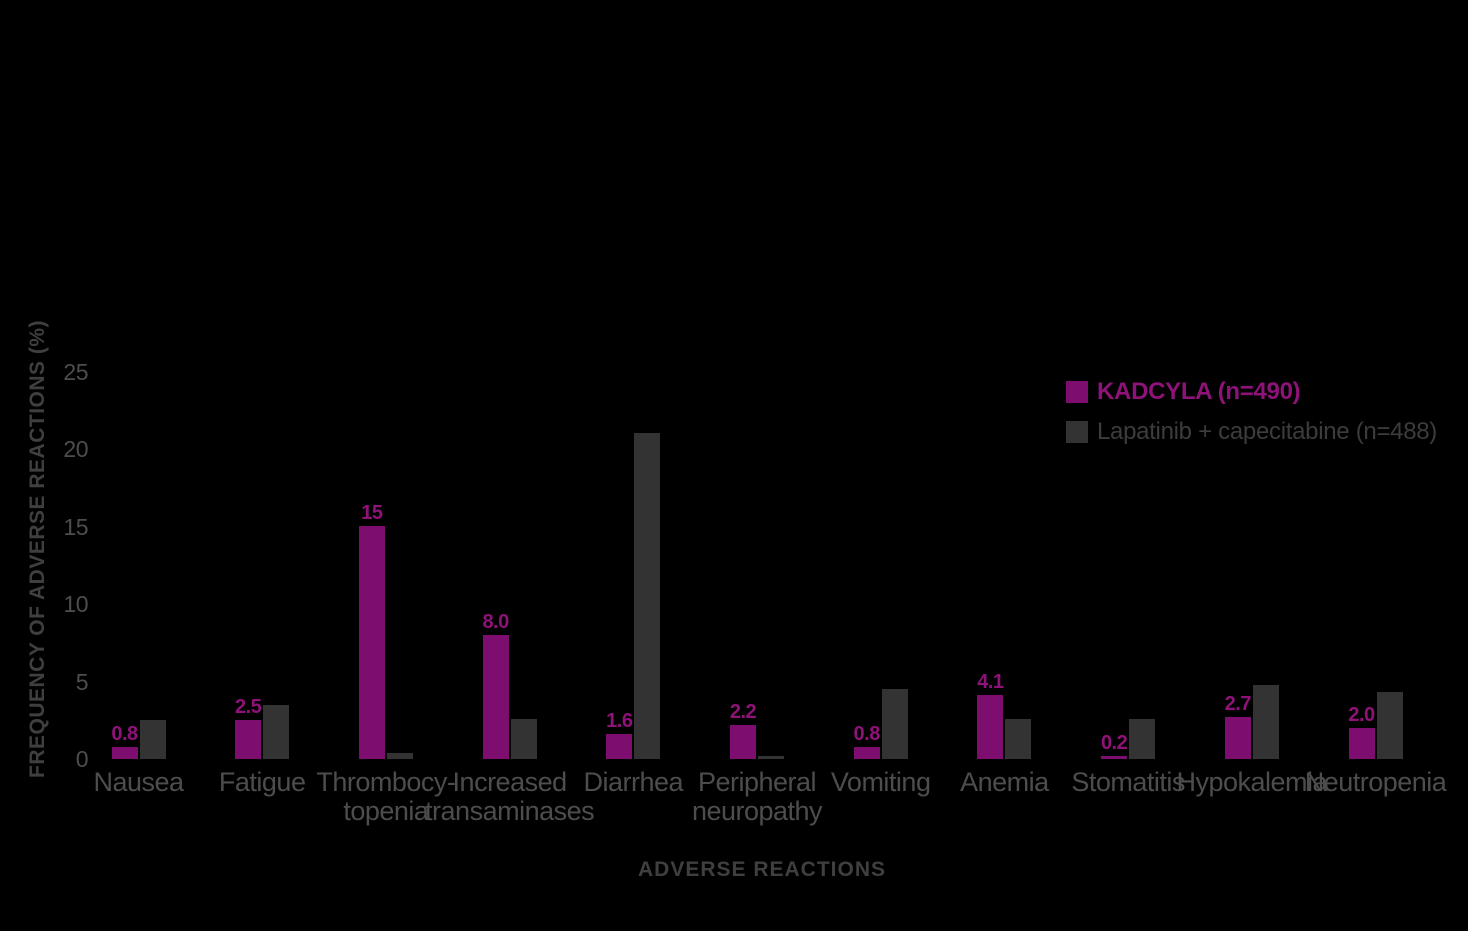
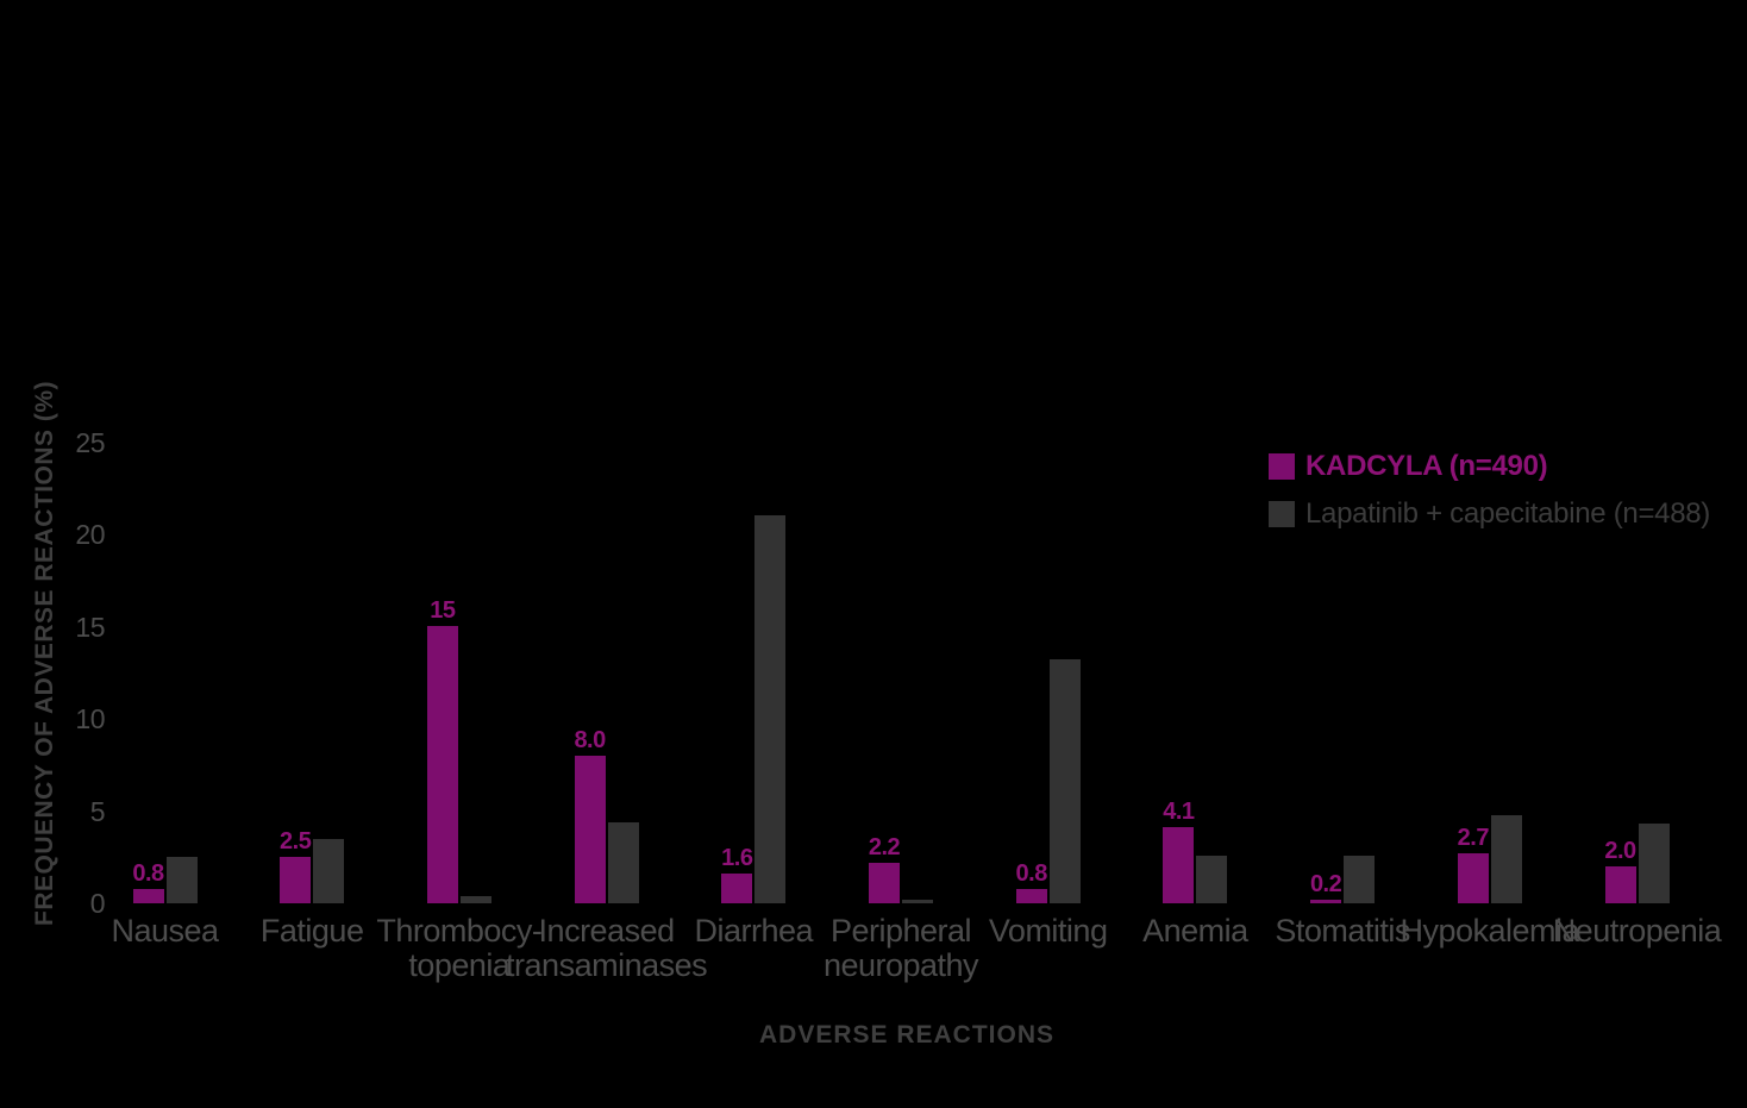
Lapatinib + capecitabine (n=488)/Increased transaminases: 2.6 -> 4.4
Lapatinib + capecitabine (n=488)/Vomiting: 4.5 -> 13.2
